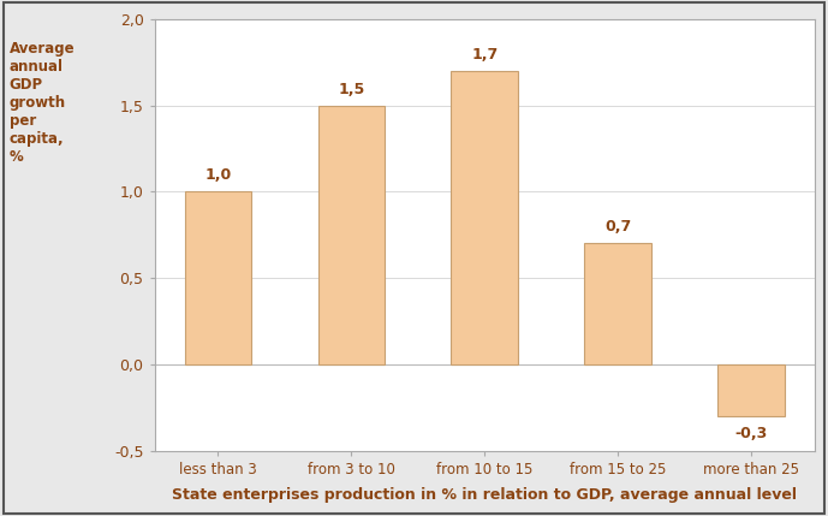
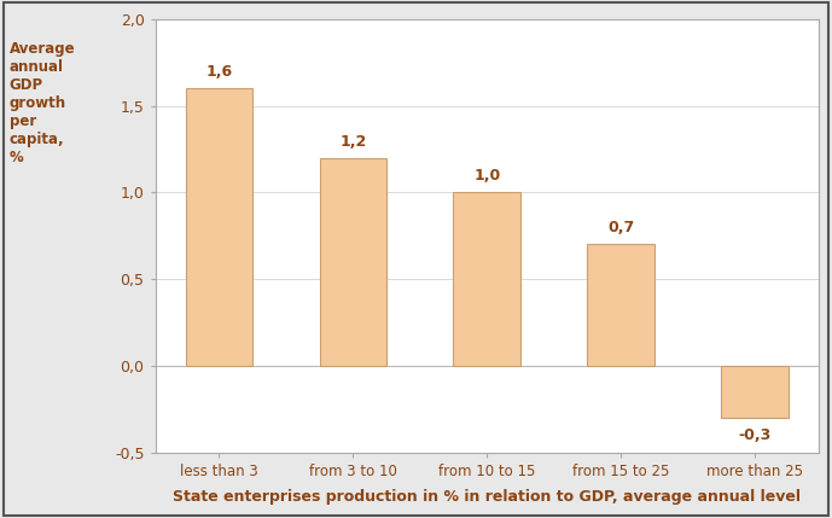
less than 3: 1,0 -> 1,6
from 3 to 10: 1,5 -> 1,2
from 10 to 15: 1,7 -> 1,0
